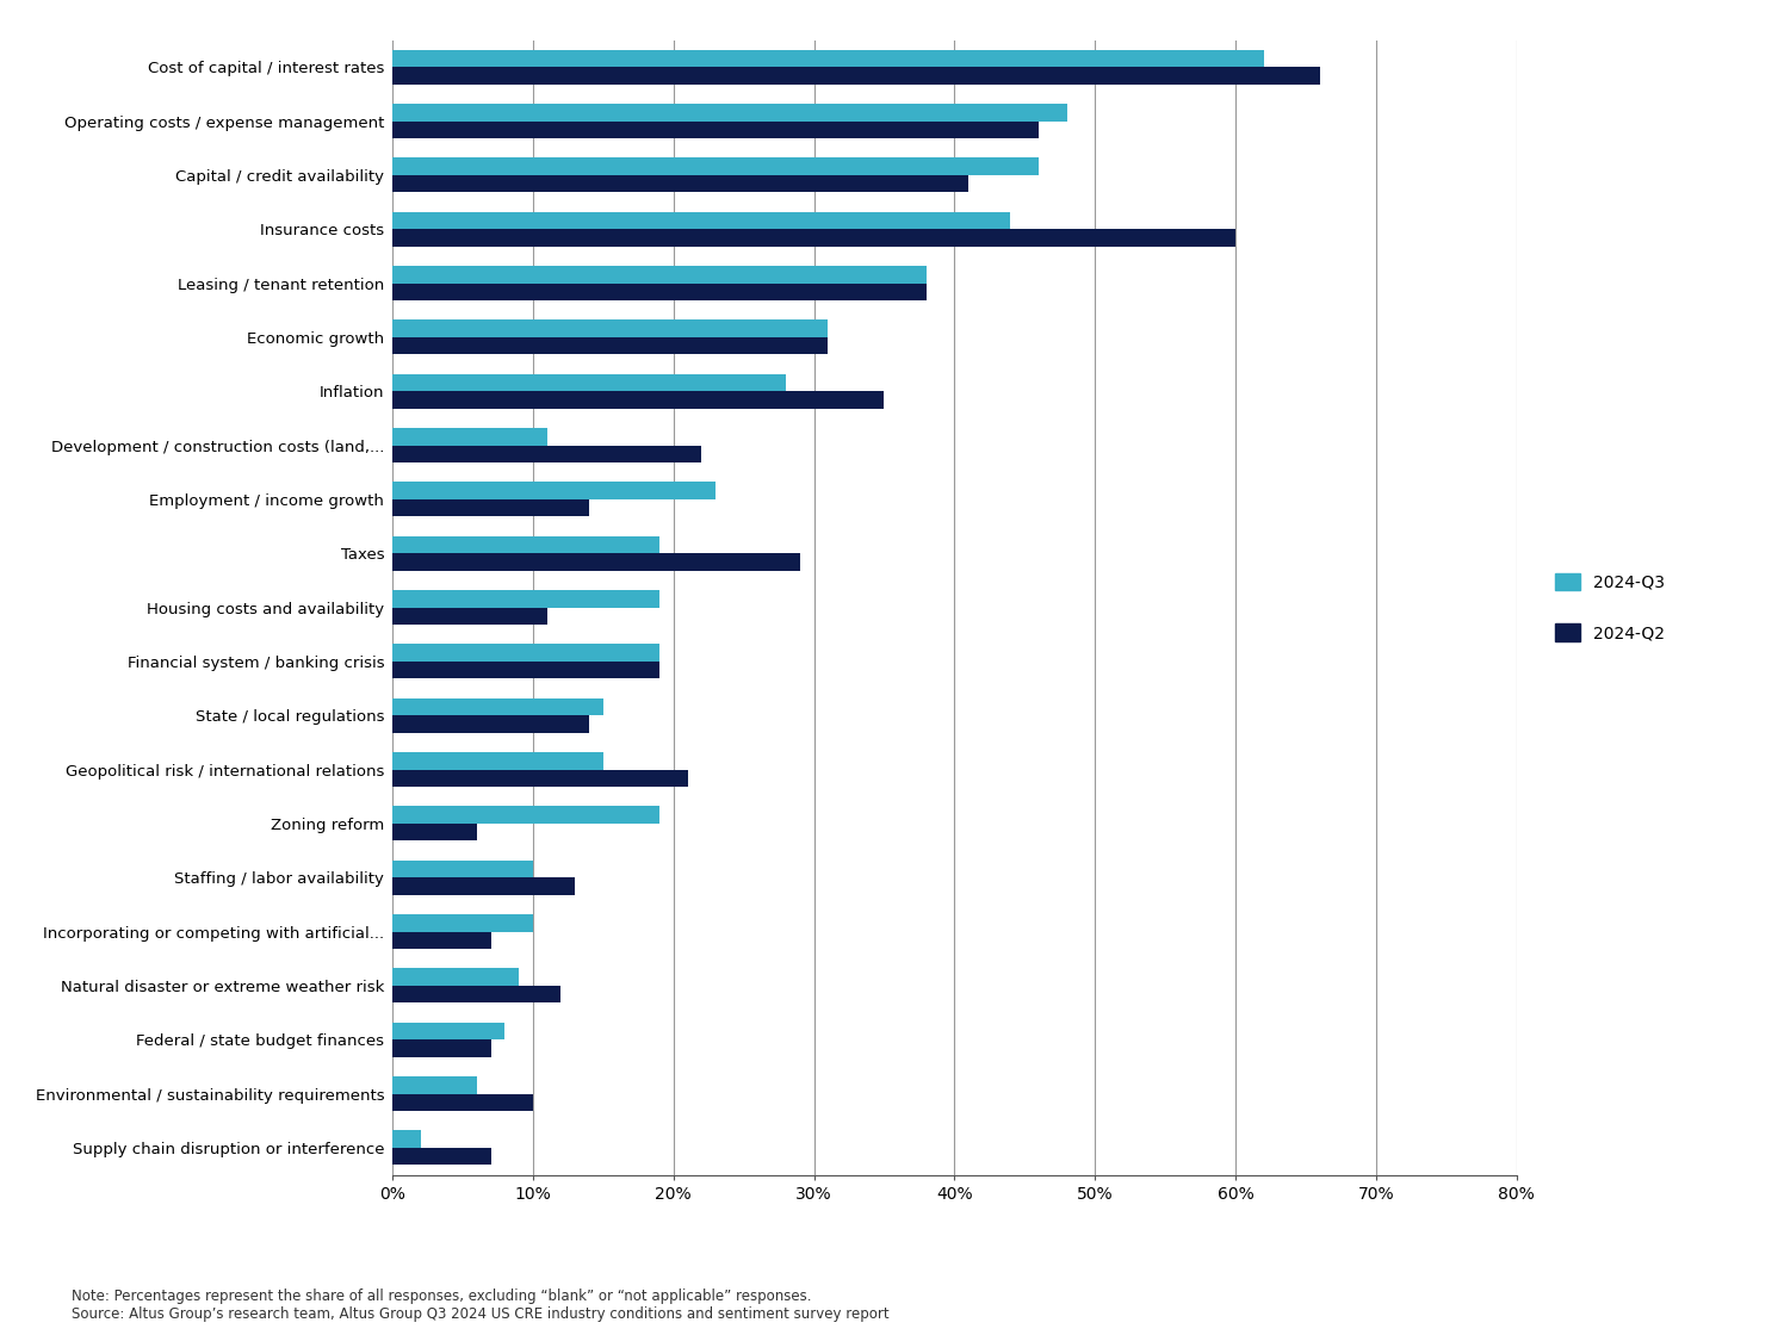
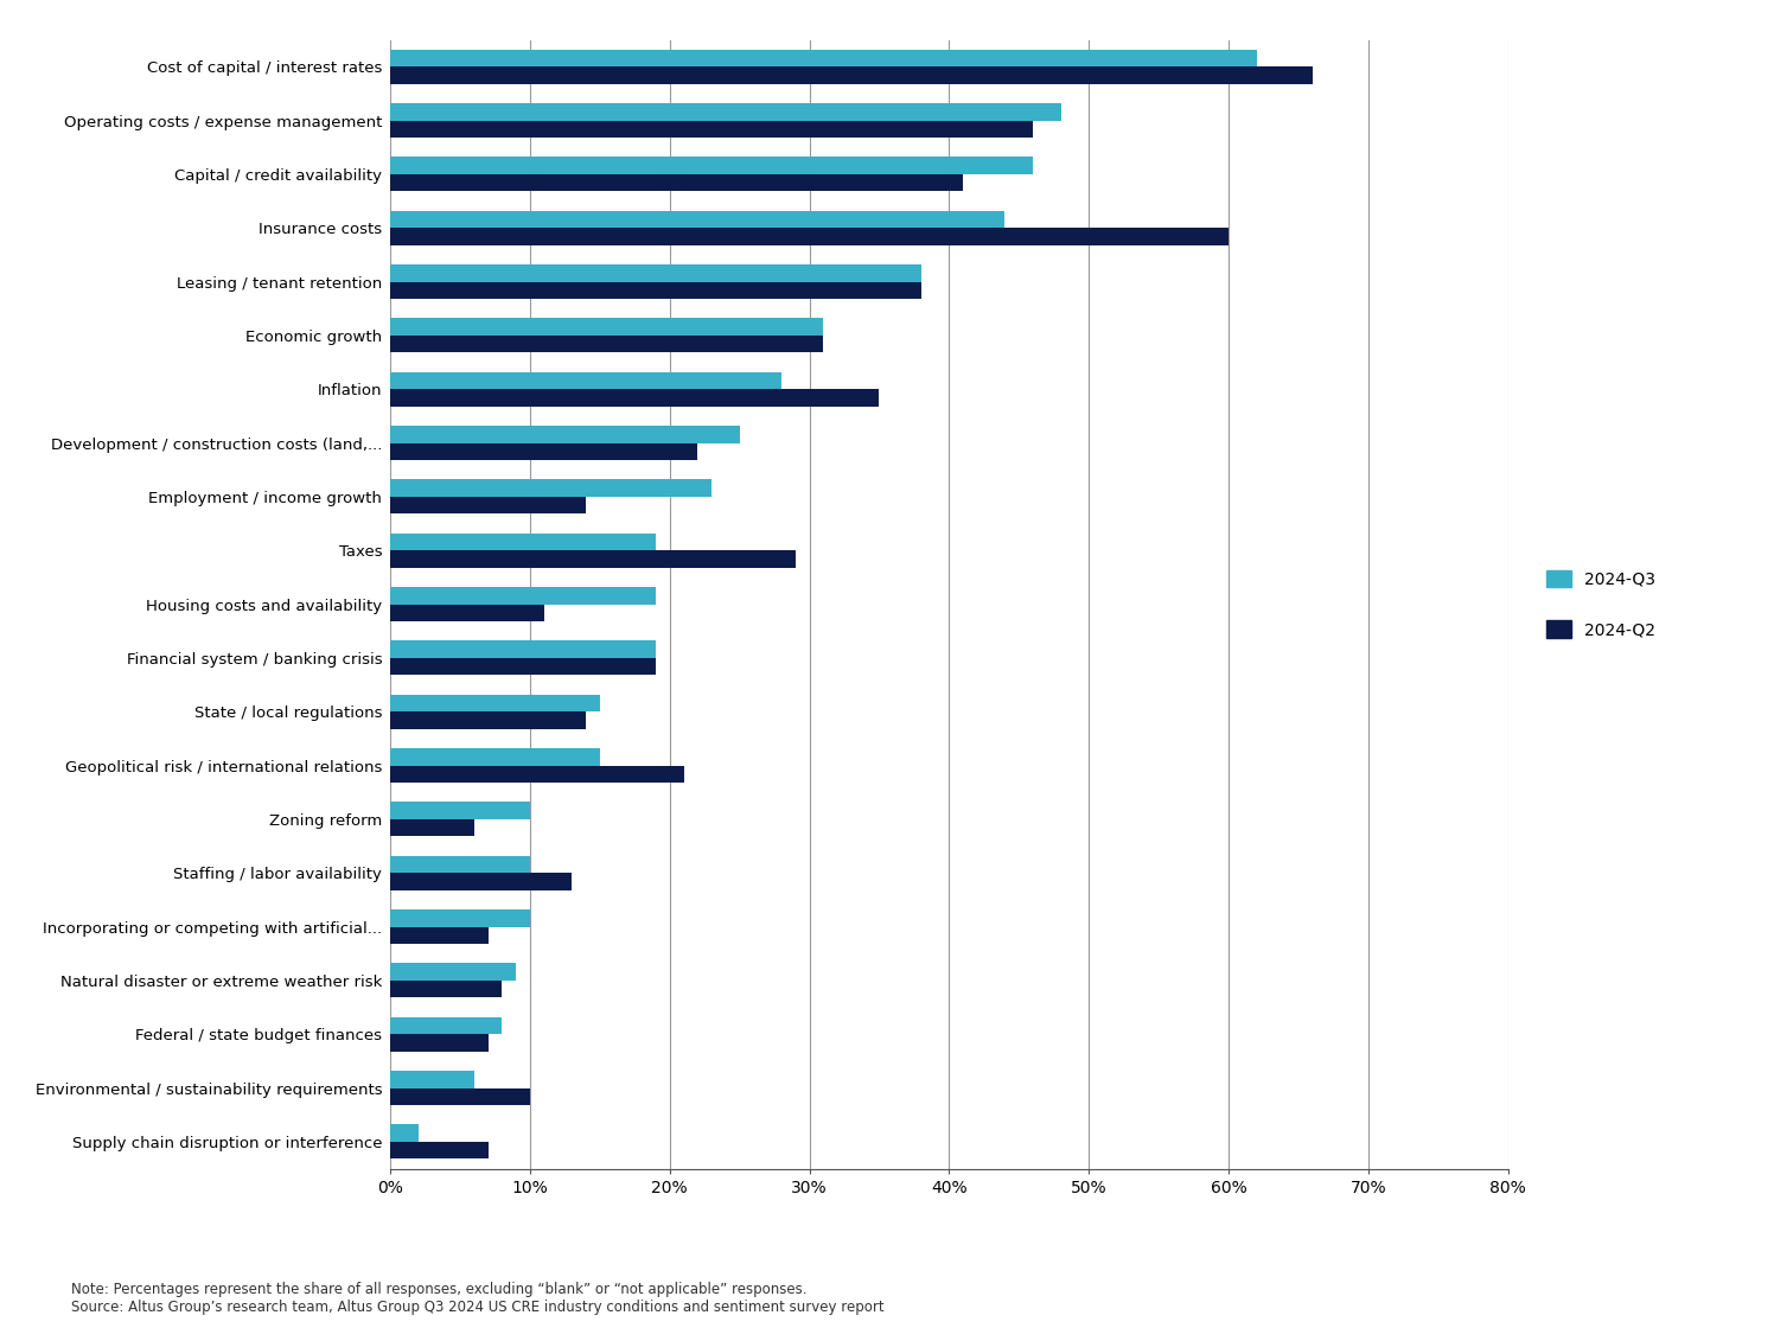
2024-Q3/Development / construction costs (land,...: 11% -> 25%
2024-Q3/Zoning reform: 19% -> 10%
2024-Q2/Natural disaster or extreme weather risk: 12% -> 8%
